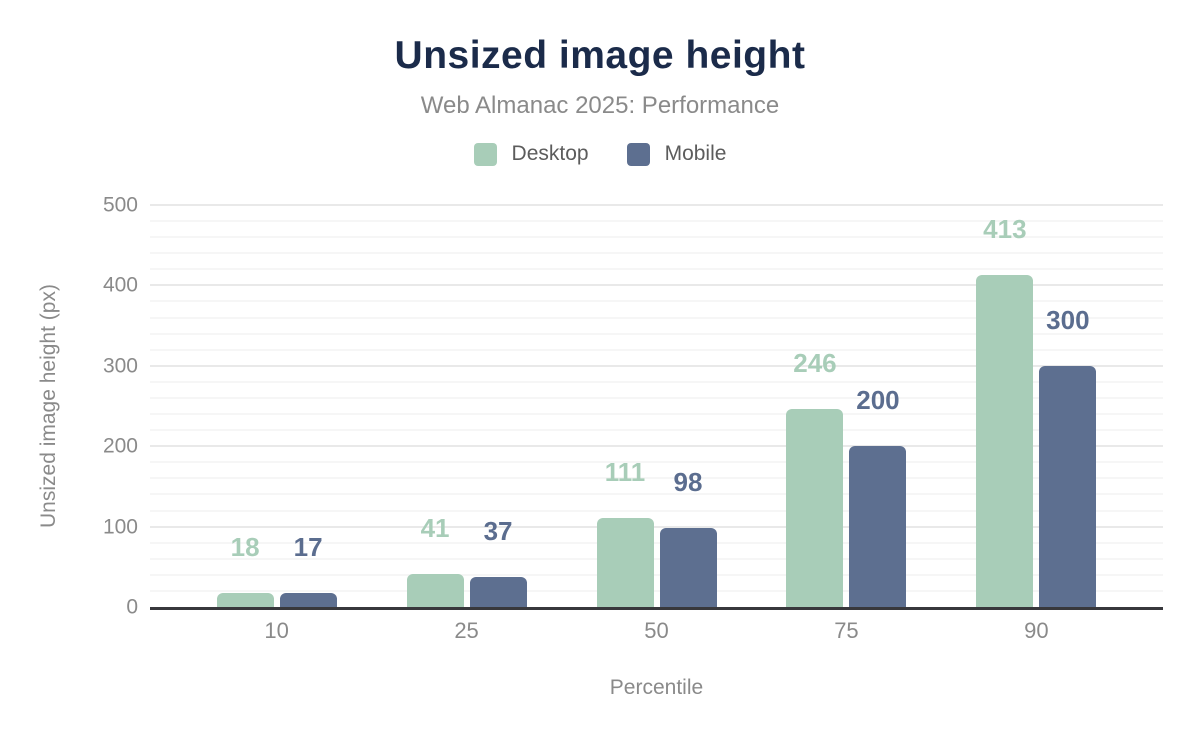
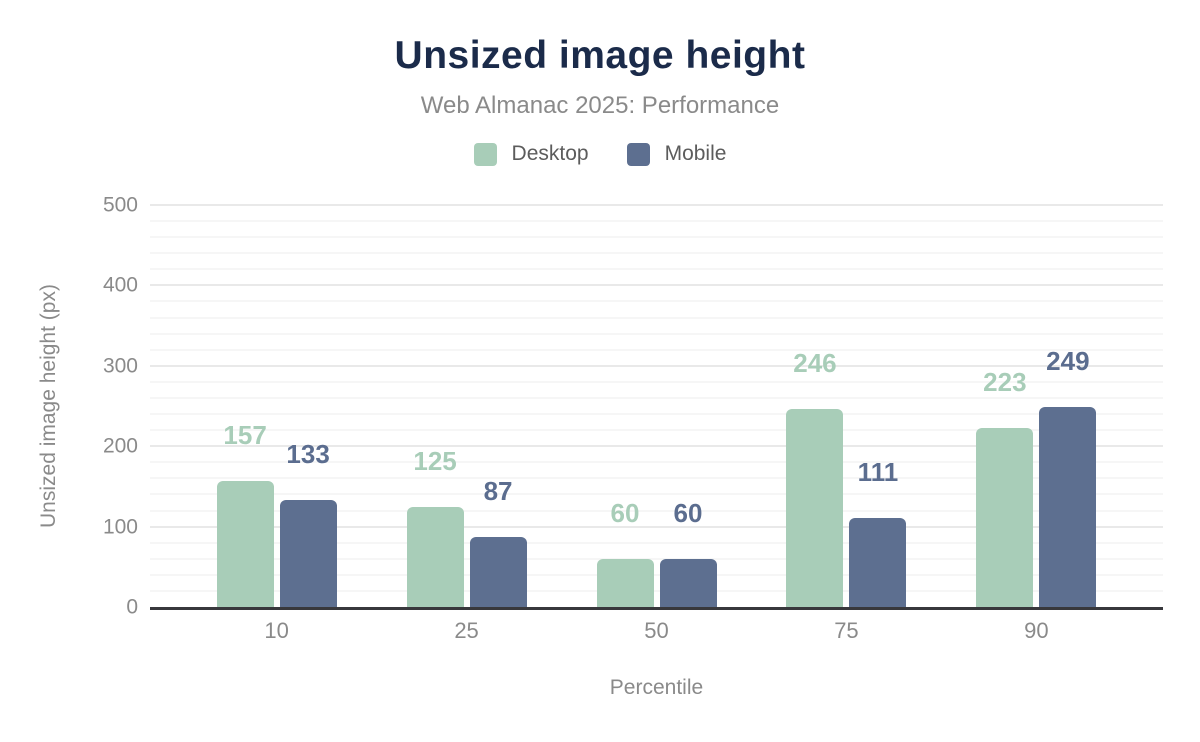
Desktop/10: 18 -> 157
Mobile/10: 17 -> 133
Desktop/25: 41 -> 125
Mobile/25: 37 -> 87
Desktop/50: 111 -> 60
Mobile/50: 98 -> 60
Mobile/75: 200 -> 111
Desktop/90: 413 -> 223
Mobile/90: 300 -> 249
